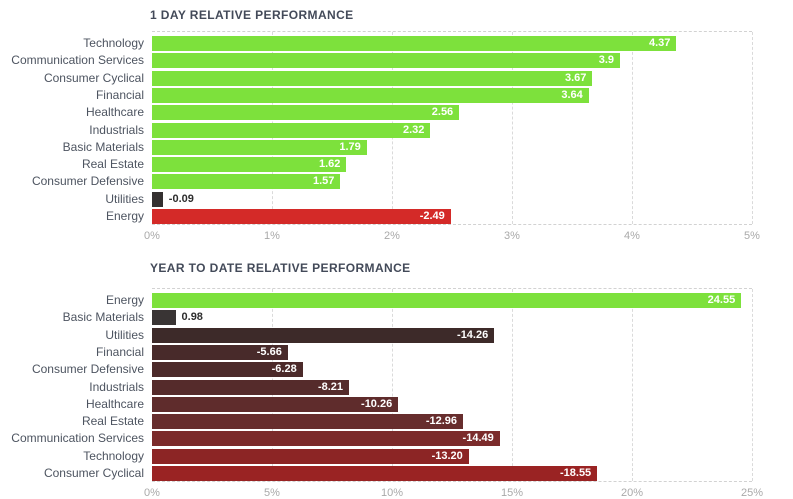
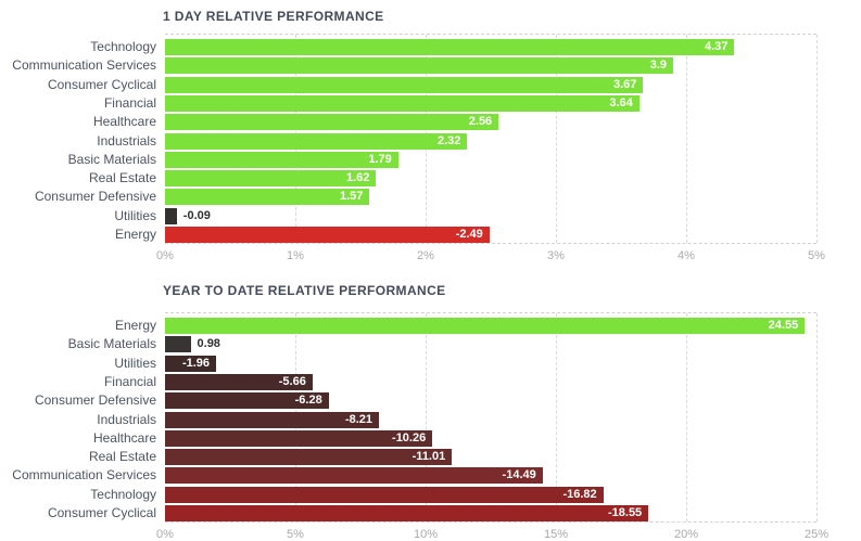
YEAR TO DATE RELATIVE PERFORMANCE/Utilities: -14.26 -> -1.96
YEAR TO DATE RELATIVE PERFORMANCE/Real Estate: -12.96 -> -11.01
YEAR TO DATE RELATIVE PERFORMANCE/Technology: -13.20 -> -16.82
